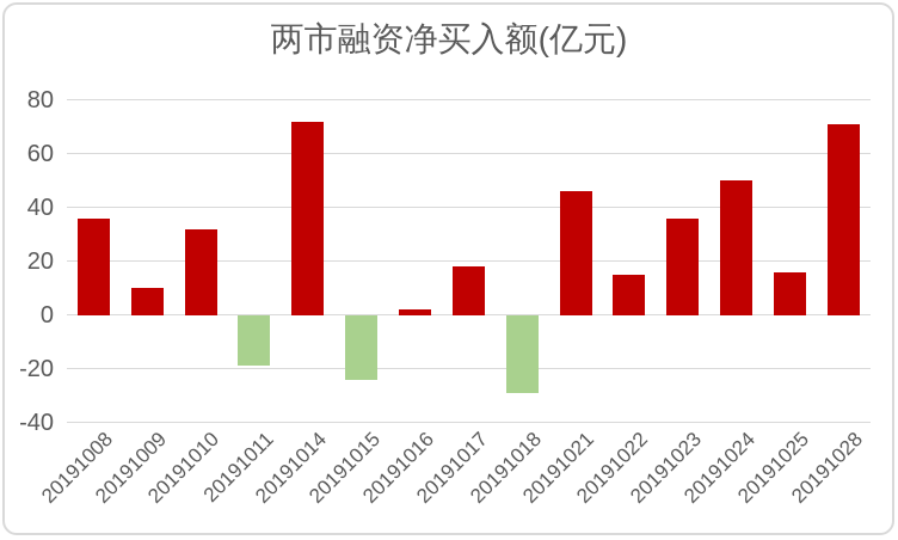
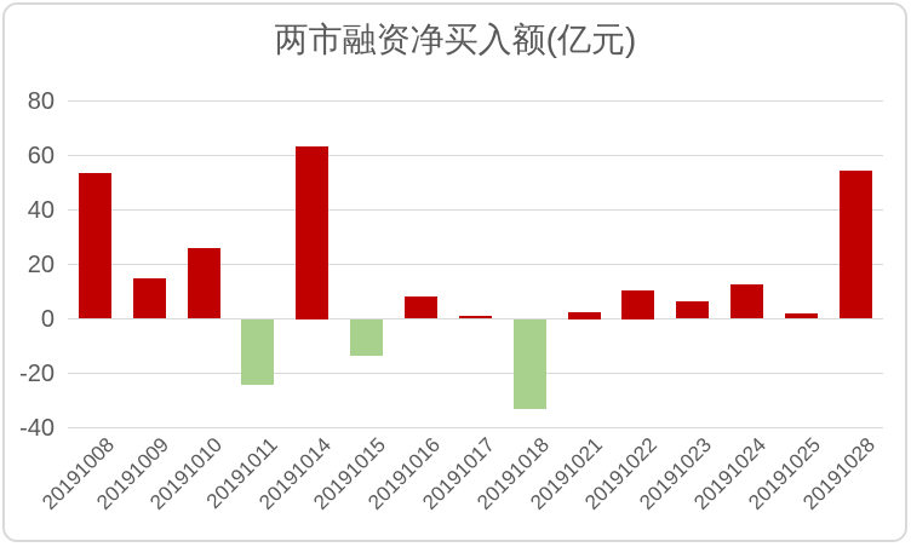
20191008: 36 -> 53
20191009: 10 -> 15
20191010: 32 -> 26
20191011: -19 -> -24
20191014: 72 -> 64
20191015: -24 -> -14
20191016: 2 -> 8
20191017: 18 -> 1
20191018: -29 -> -33
20191021: 46 -> 2
20191022: 15 -> 10
20191023: 36 -> 6
20191024: 50 -> 13
20191025: 16 -> 2
20191028: 71 -> 55
